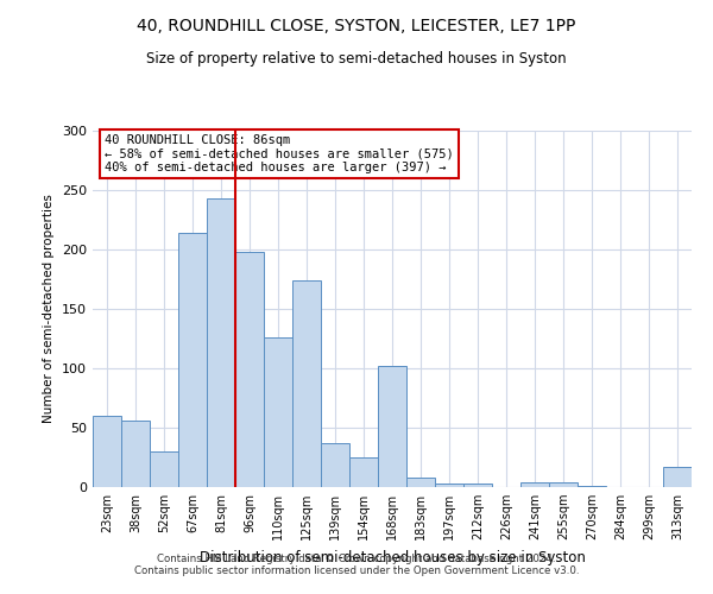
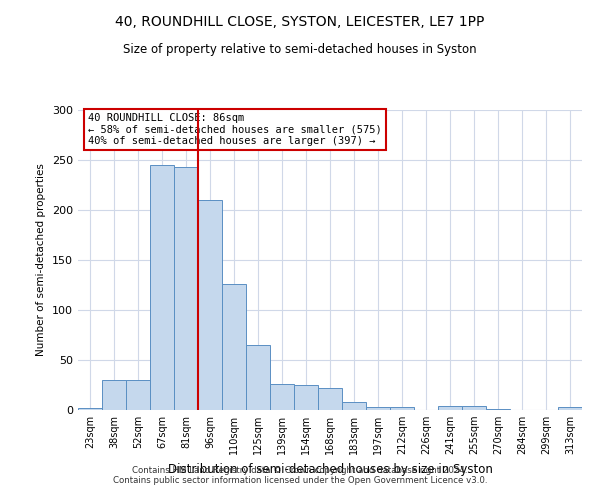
23sqm: 60 -> 2
38sqm: 56 -> 30
67sqm: 214 -> 245
96sqm: 198 -> 210
125sqm: 174 -> 65
139sqm: 37 -> 26
168sqm: 102 -> 22
313sqm: 17 -> 3
